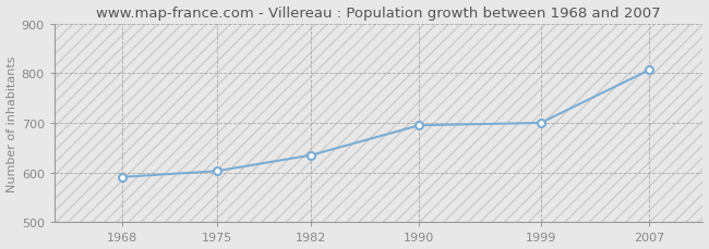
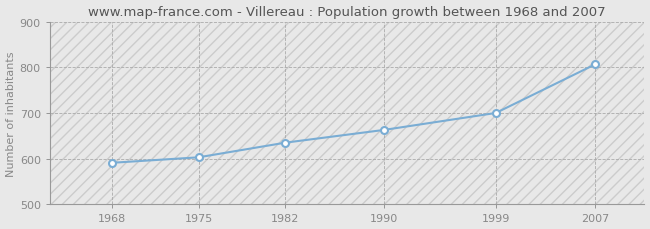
1990: 695 -> 663
